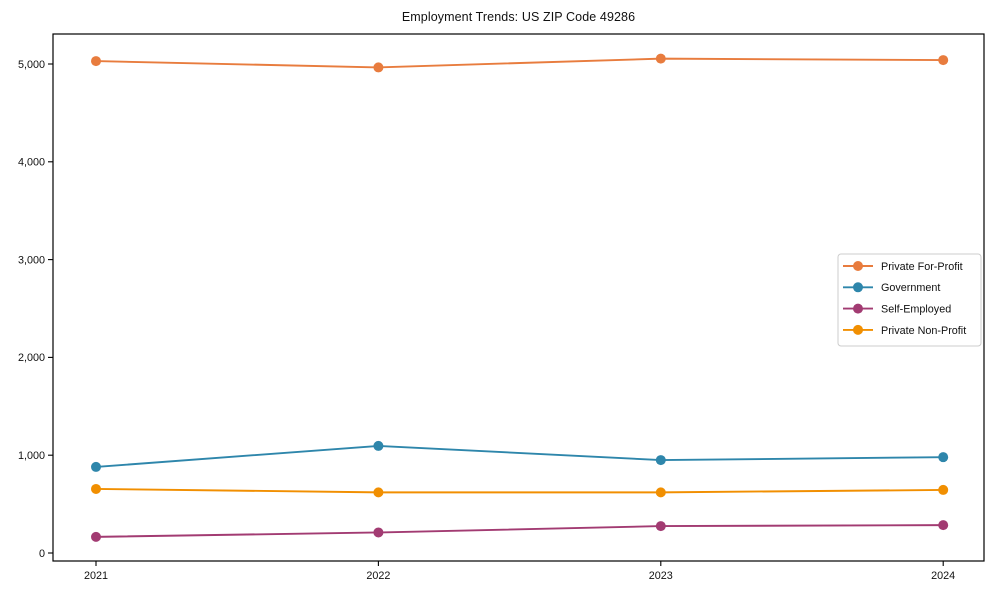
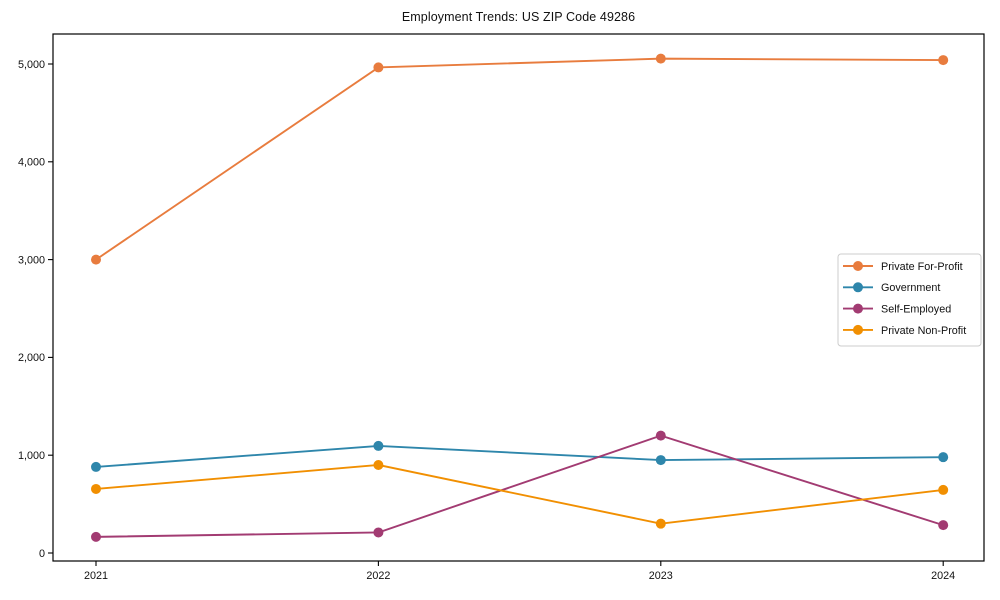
Private For-Profit/2021: 5000 -> 3000
Private Non-Profit/2022: 600 -> 900
Self-Employed/2023: 300 -> 1200
Private Non-Profit/2023: 600 -> 300
